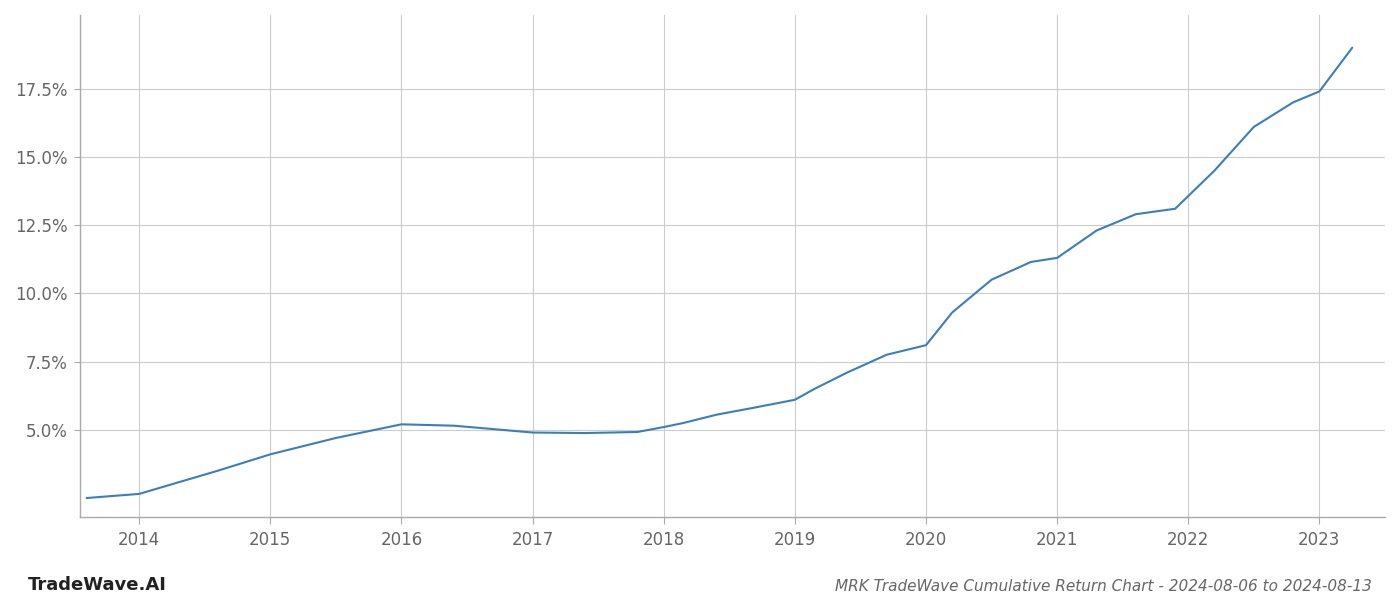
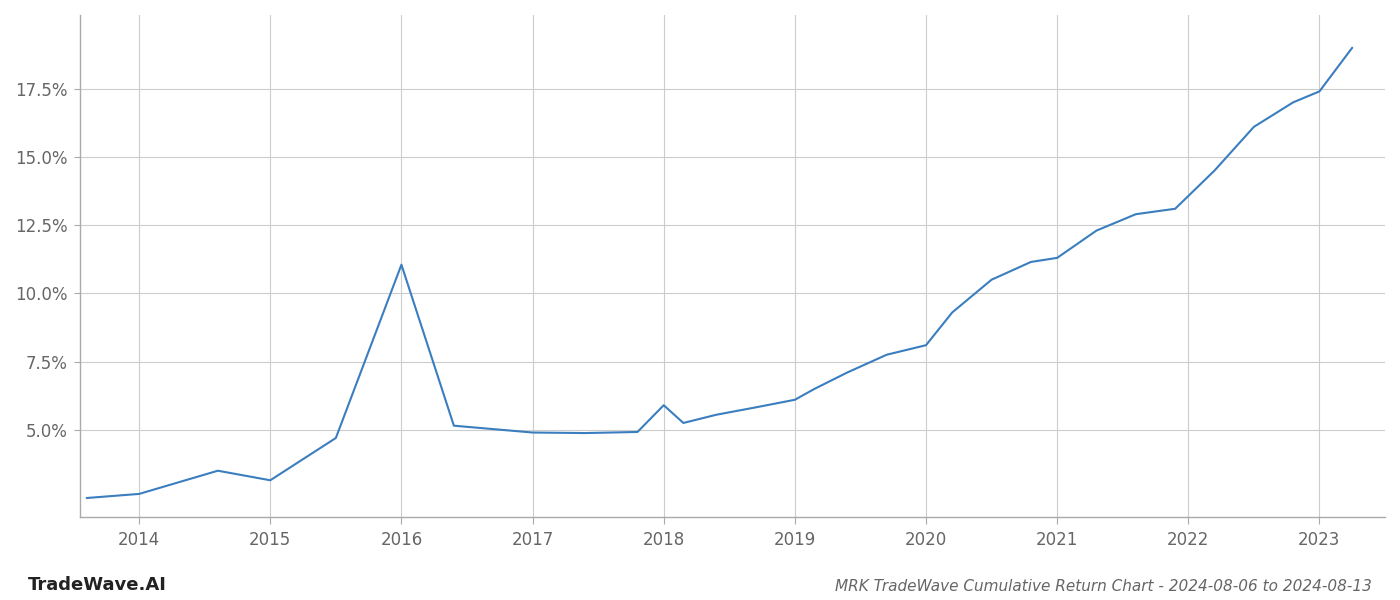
2015: 4.10% -> 3.15%
2016: 5.20% -> 11.05%
2018: 5.10% -> 5.90%
